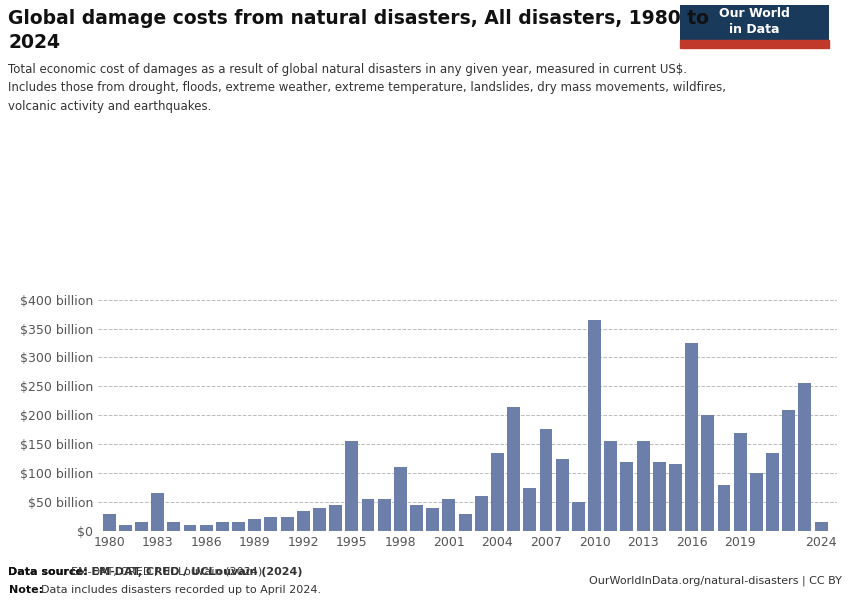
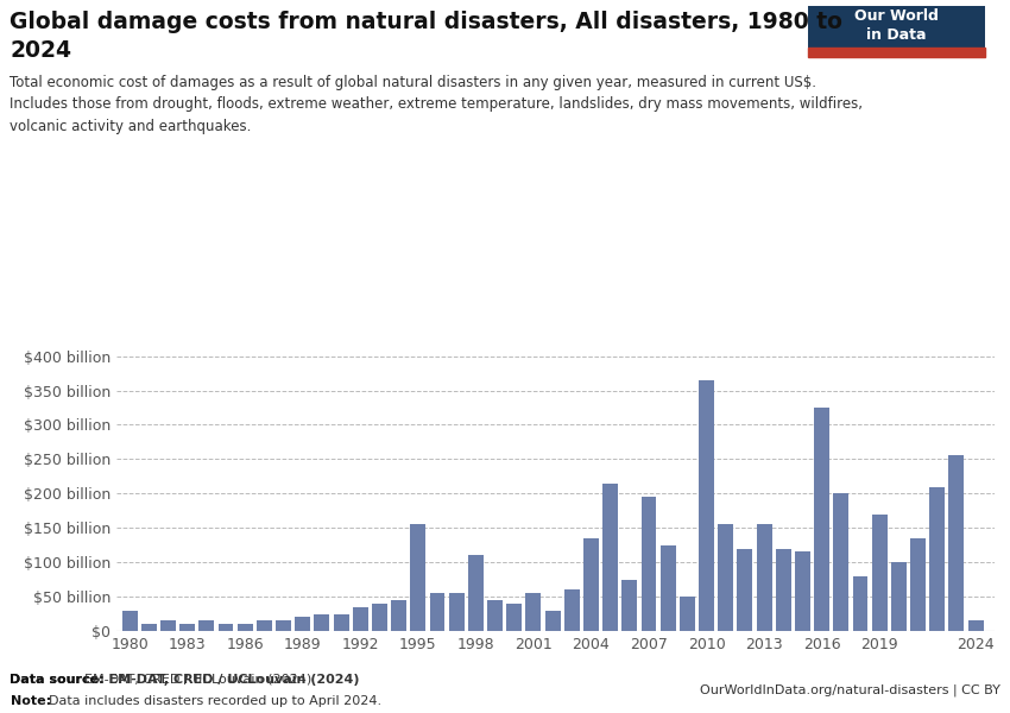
1983: $66 billion -> $10 billion
2007: $176 billion -> $195 billion
